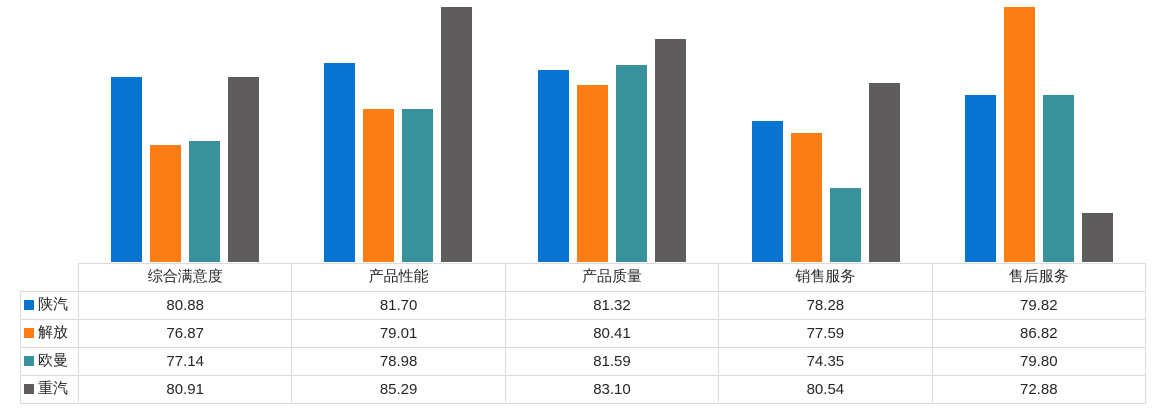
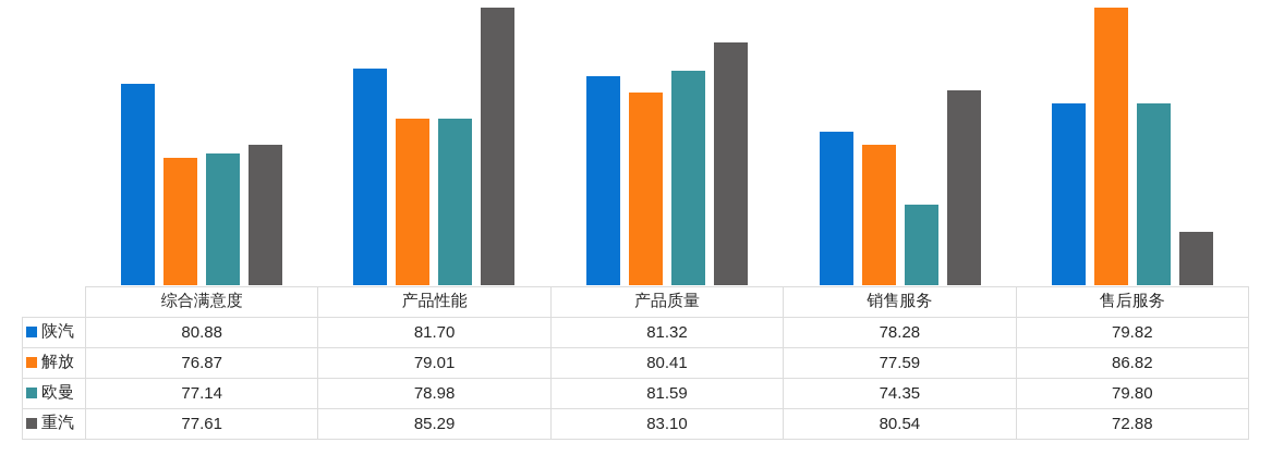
重汽/综合满意度: 80.91 -> 77.61
